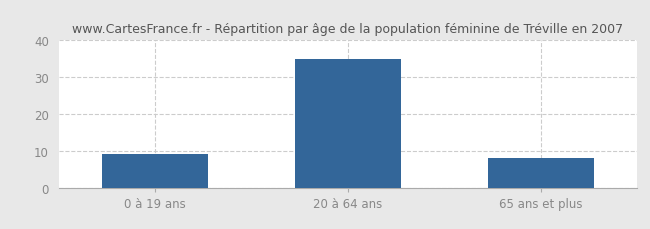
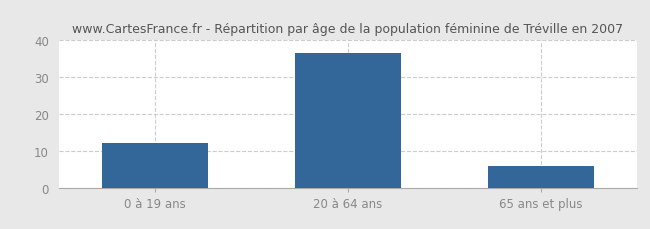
0 à 19 ans: 9.0 -> 12.0
20 à 64 ans: 35.0 -> 36.5
65 ans et plus: 8.0 -> 6.0
